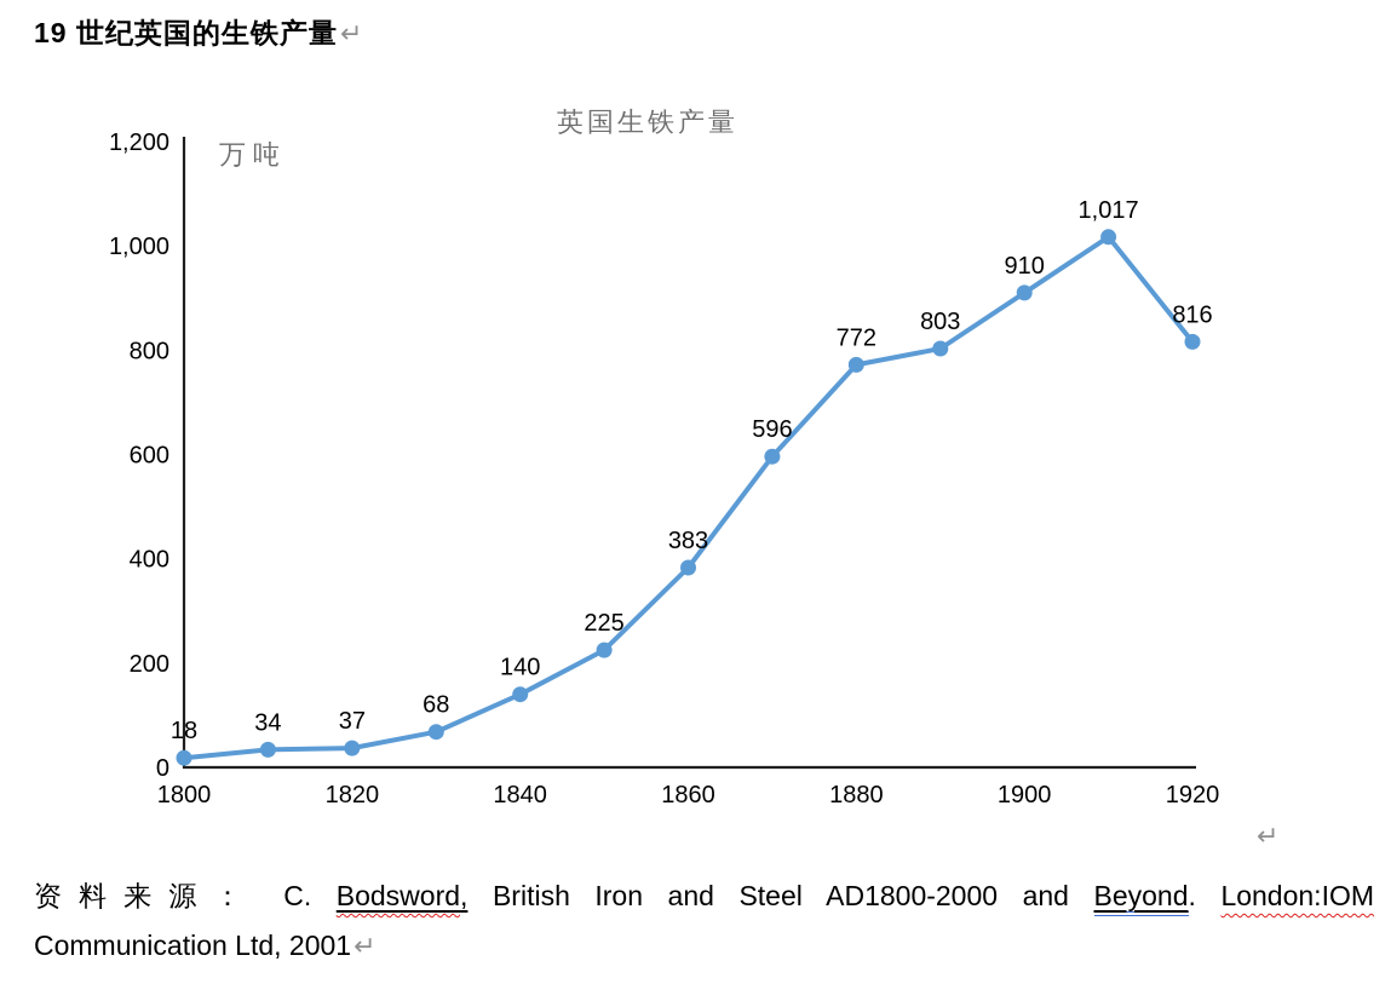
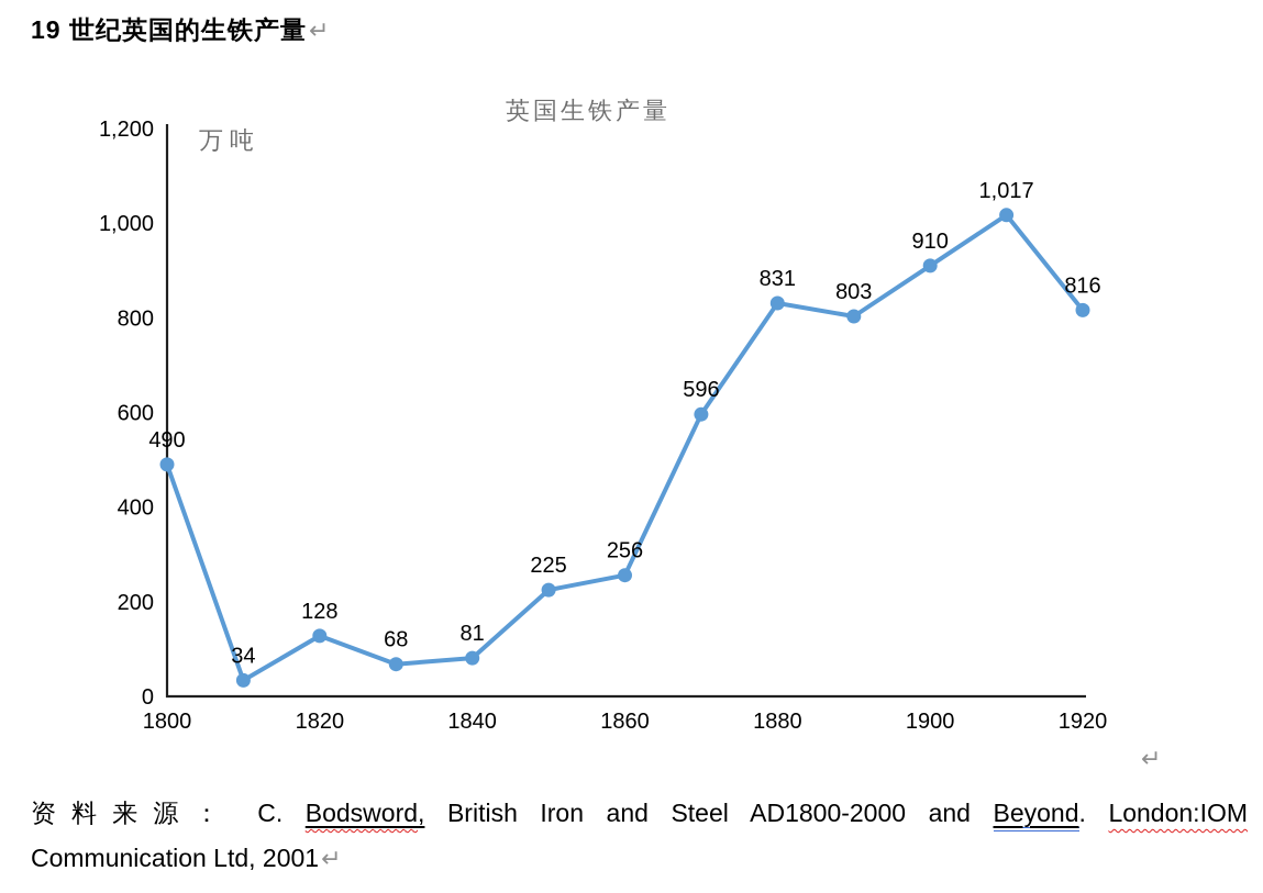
1800: 18 -> 490
1820: 37 -> 128
1840: 140 -> 81
1860: 383 -> 256
1880: 772 -> 831
